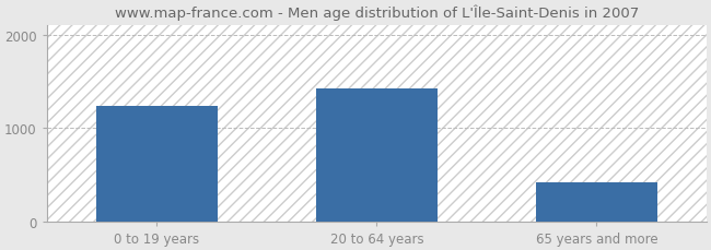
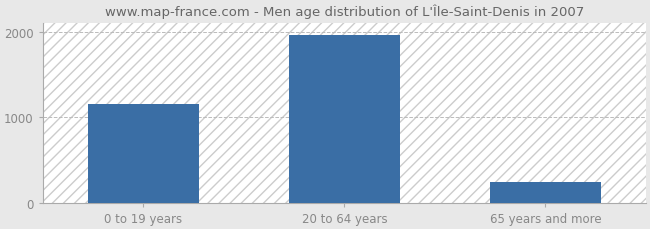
0 to 19 years: 1240 -> 1150
20 to 64 years: 1420 -> 1960
65 years and more: 420 -> 240
